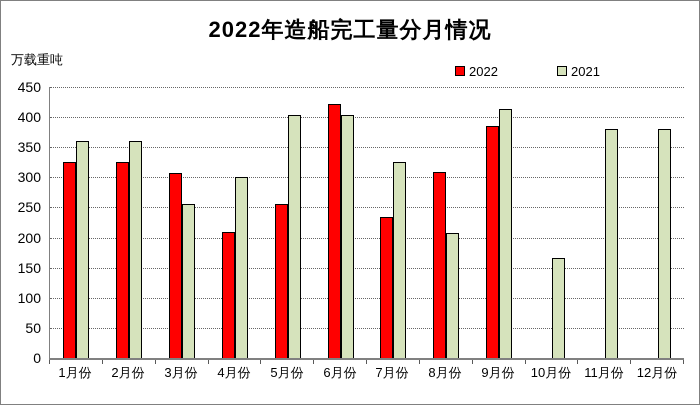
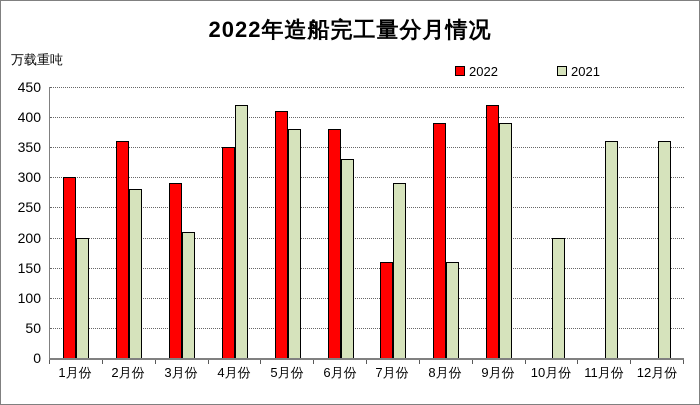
2022/1月份: 330 -> 300
2021/1月份: 360 -> 200
2022/2月份: 330 -> 360
2021/2月份: 360 -> 280
2022/3月份: 310 -> 290
2021/3月份: 260 -> 210
2022/4月份: 210 -> 350
2021/4月份: 300 -> 420
2022/5月份: 260 -> 410
2021/5月份: 400 -> 380
2022/6月份: 420 -> 380
2021/6月份: 400 -> 330
2022/7月份: 230 -> 160
2021/7月份: 330 -> 290
2022/8月份: 310 -> 390
2021/8月份: 210 -> 160
2022/9月份: 390 -> 420
2021/9月份: 410 -> 390
2021/10月份: 170 -> 200
2021/11月份: 380 -> 360
2021/12月份: 380 -> 360
